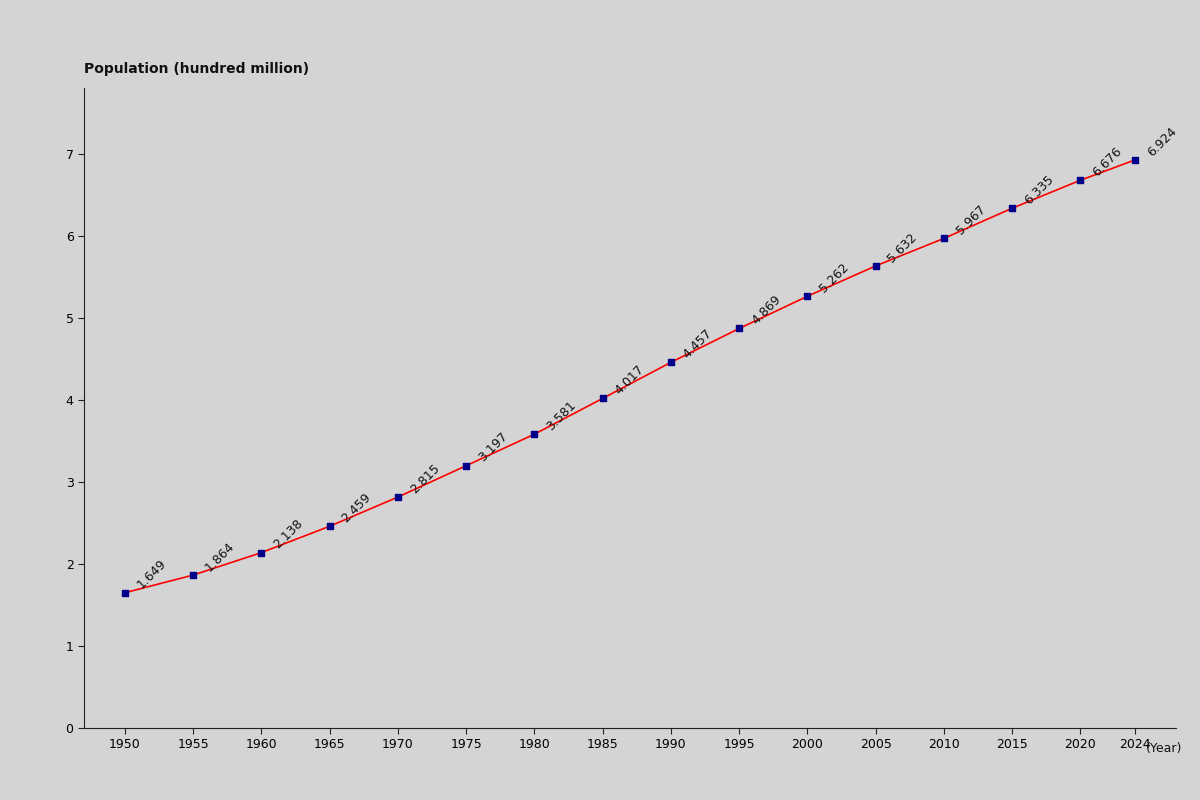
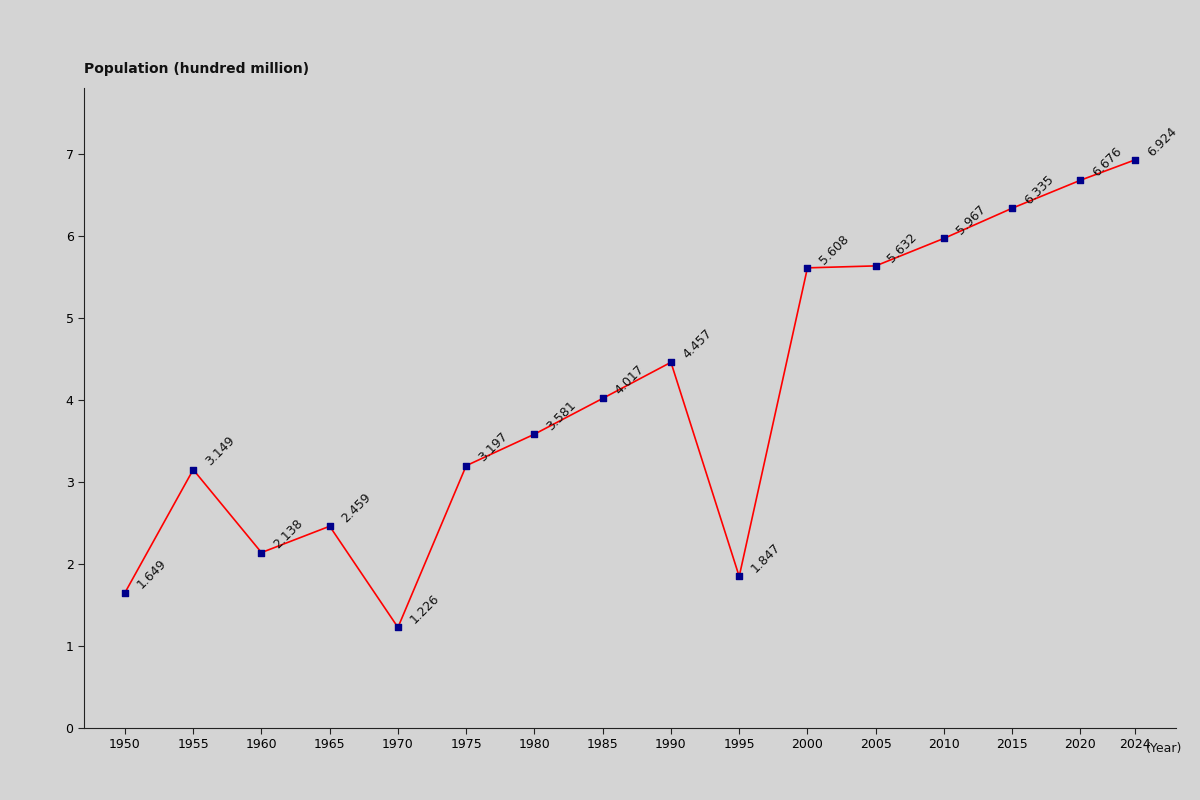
1955: 1.864 -> 3.149
1970: 2.815 -> 1.226
1995: 4.869 -> 1.847
2000: 5.262 -> 5.608
